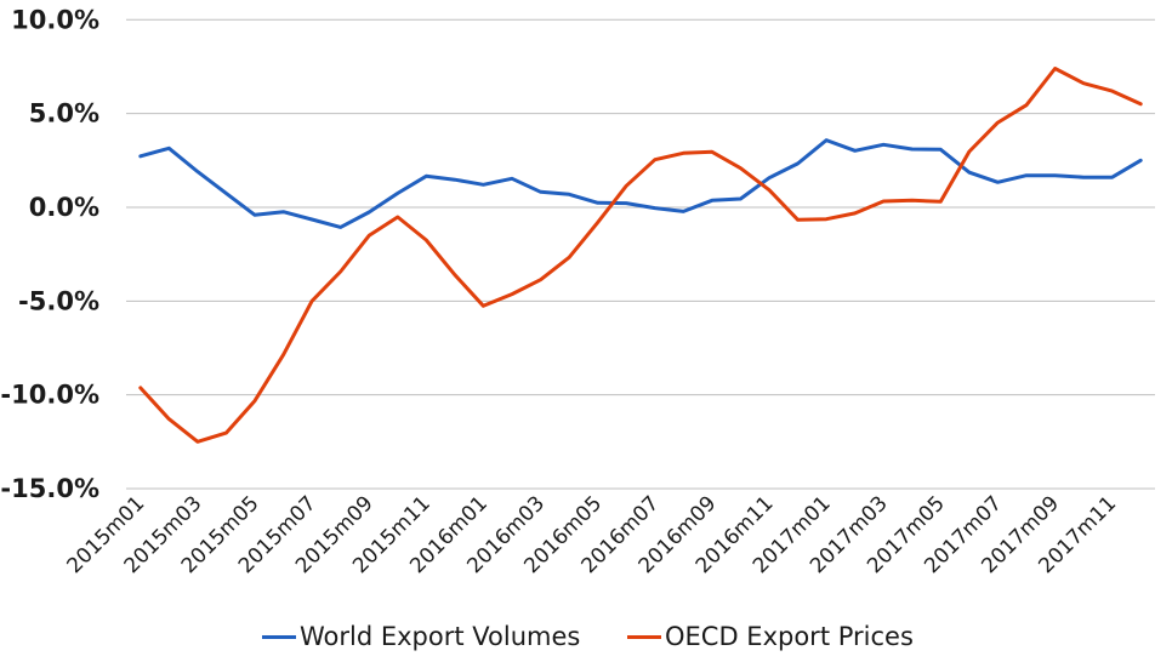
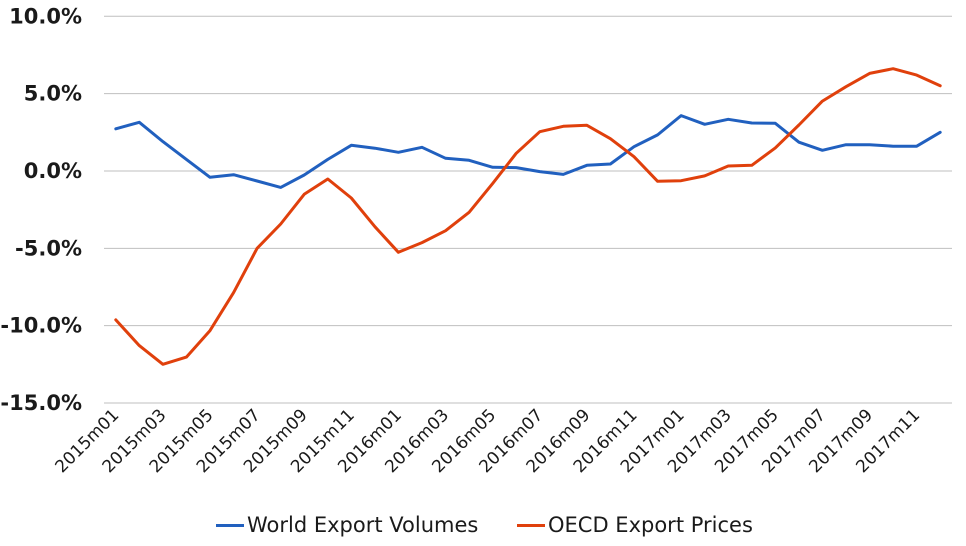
OECD Export Prices/2017m05: 0.3% -> 1.5%
OECD Export Prices/2017m09: 7.4% -> 6.3%
